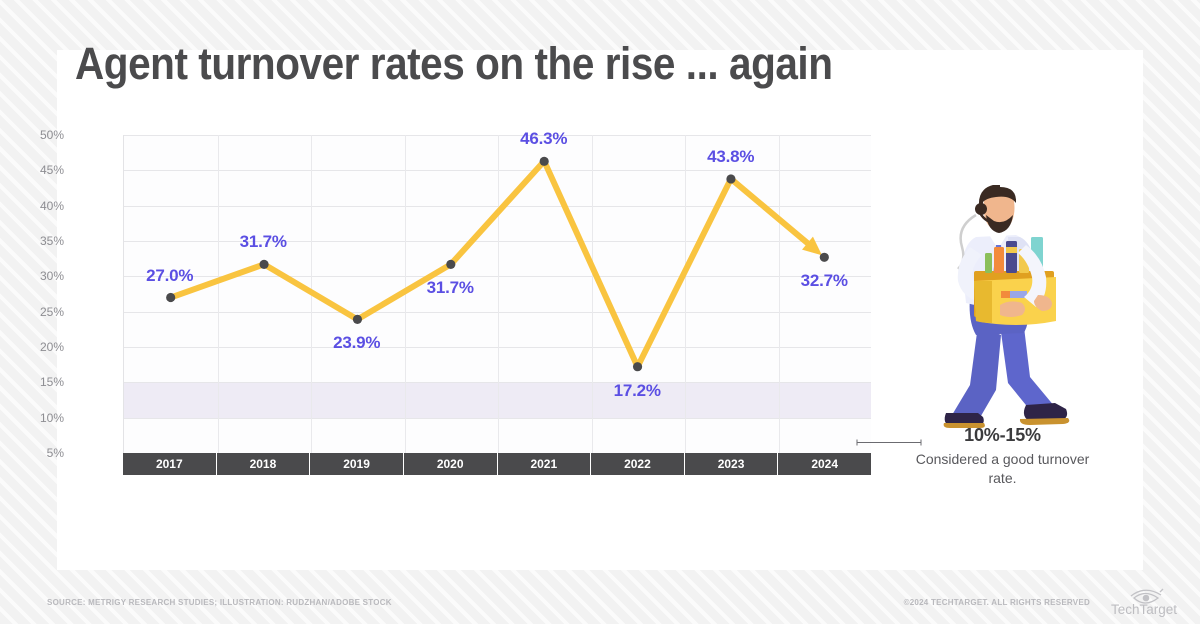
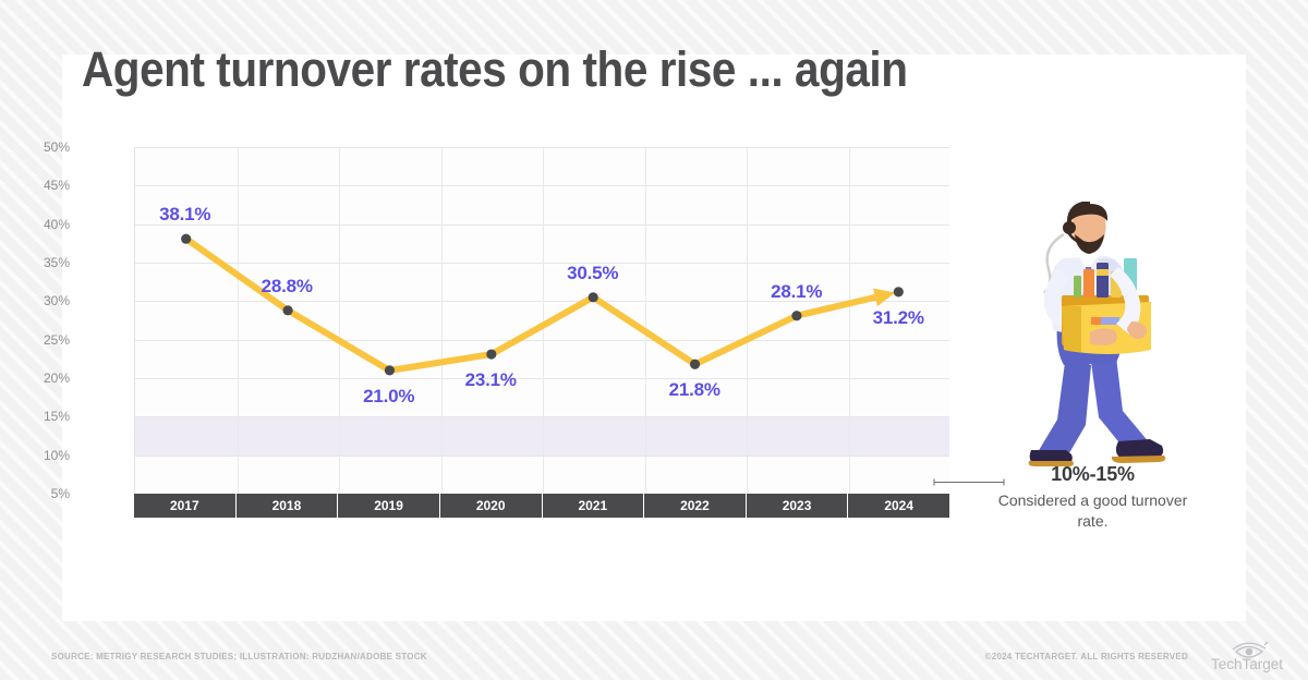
2017: 27.0% -> 38.1%
2018: 31.7% -> 28.8%
2019: 23.9% -> 21.0%
2020: 31.7% -> 23.1%
2021: 46.3% -> 30.5%
2022: 17.2% -> 21.8%
2023: 43.8% -> 28.1%
2024: 32.7% -> 31.2%
